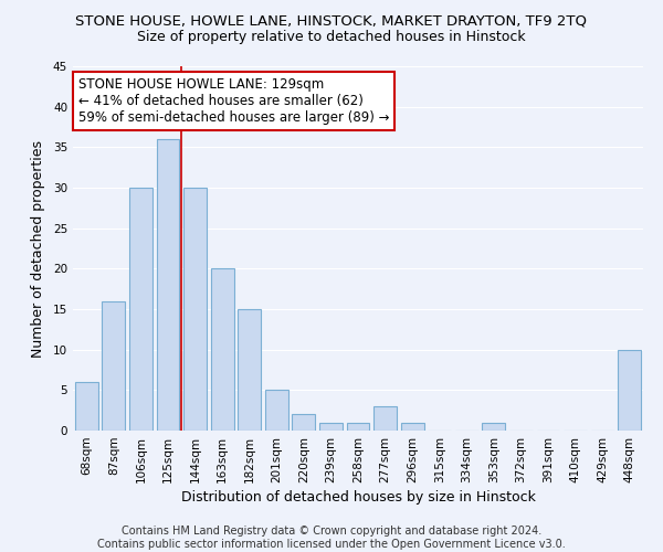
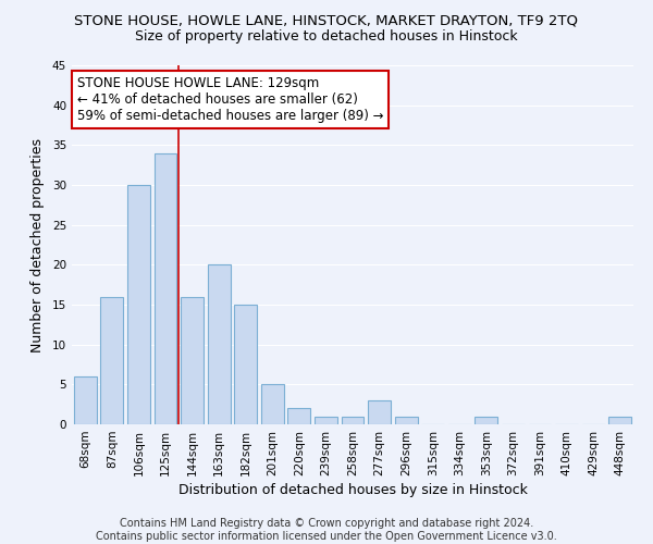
125sqm: 36 -> 34
144sqm: 30 -> 16
448sqm: 10 -> 1
